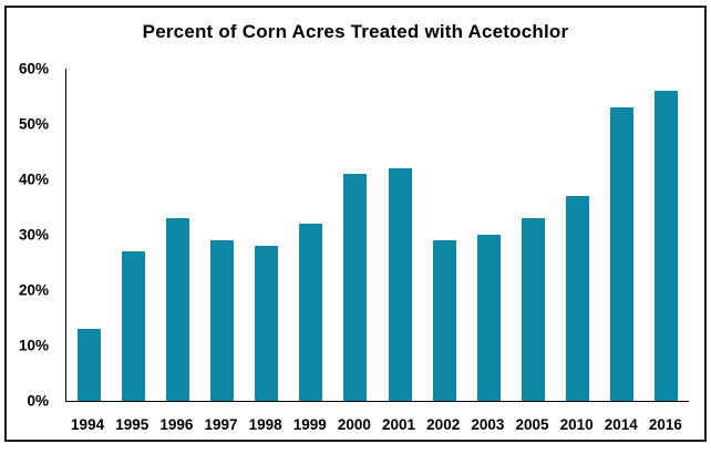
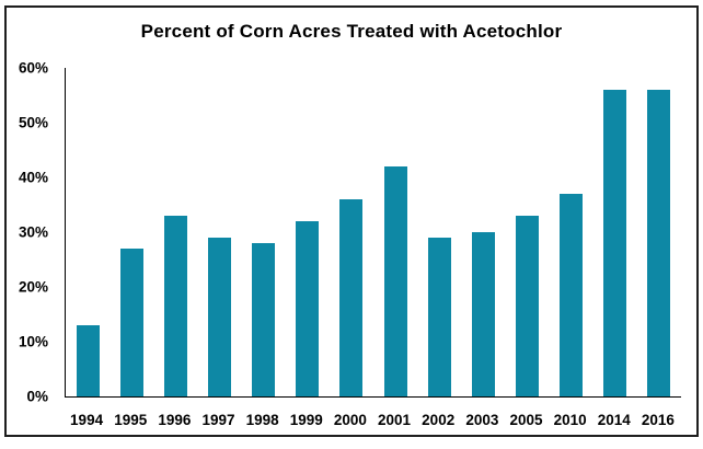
2000: 41% -> 36%
2014: 53% -> 56%
